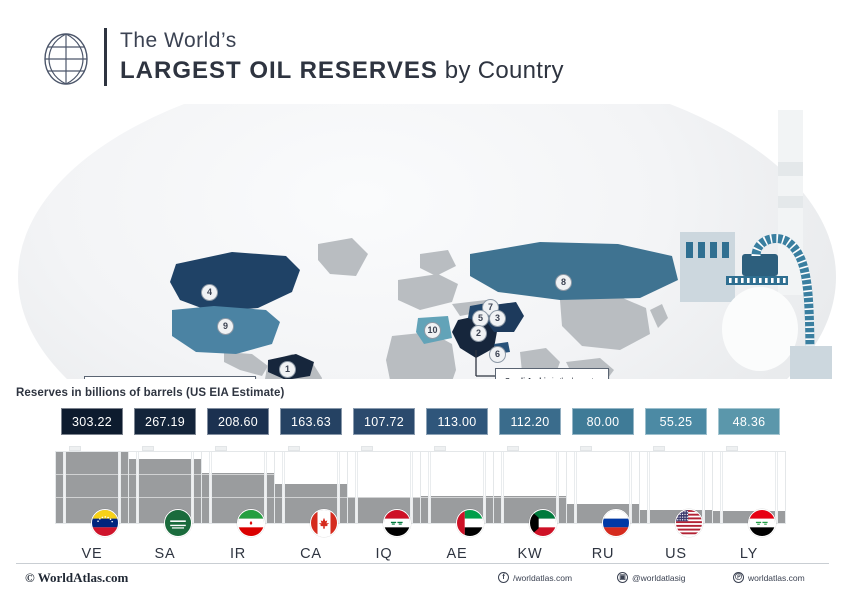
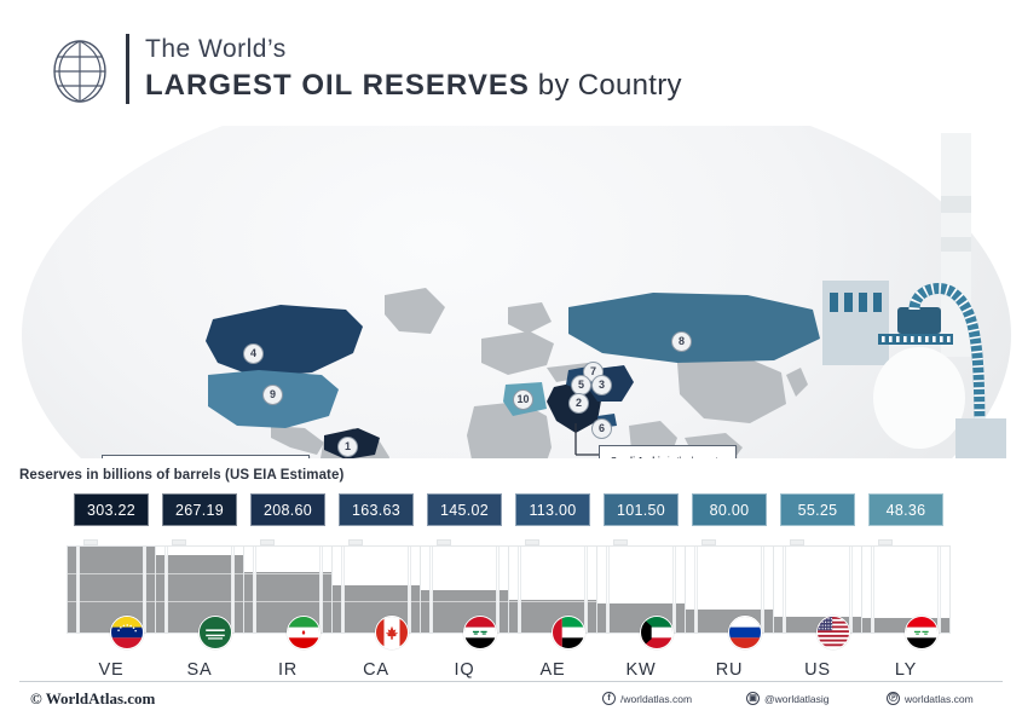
IQ: 107.72 -> 145.02
KW: 112.20 -> 101.50
